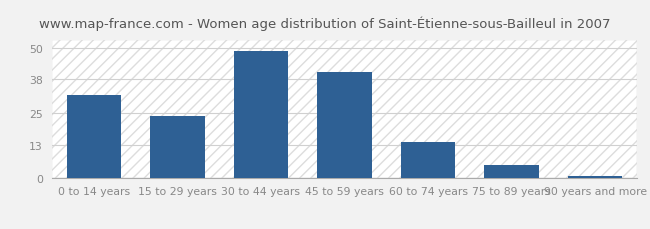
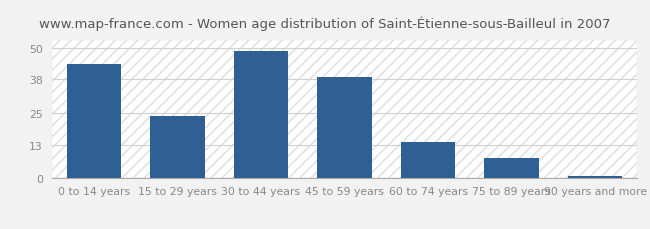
0 to 14 years: 32 -> 44
45 to 59 years: 41 -> 39
75 to 89 years: 5 -> 8
